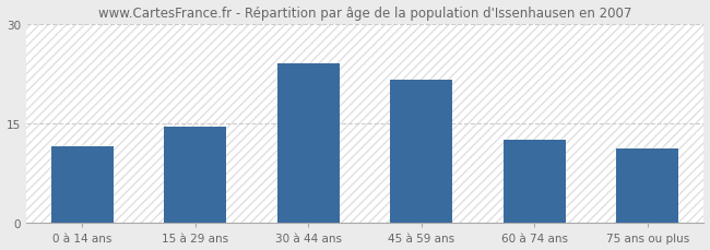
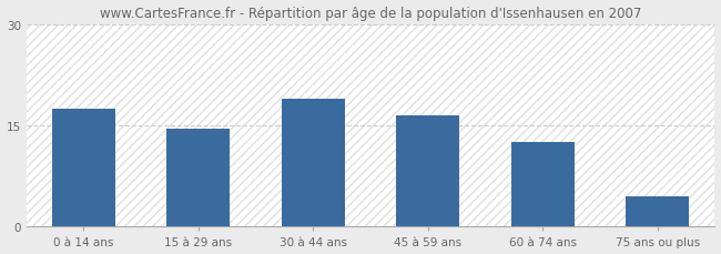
0 à 14 ans: 11.6 -> 17.5
30 à 44 ans: 24.0 -> 19.0
45 à 59 ans: 21.6 -> 16.5
75 ans ou plus: 11.2 -> 4.5
